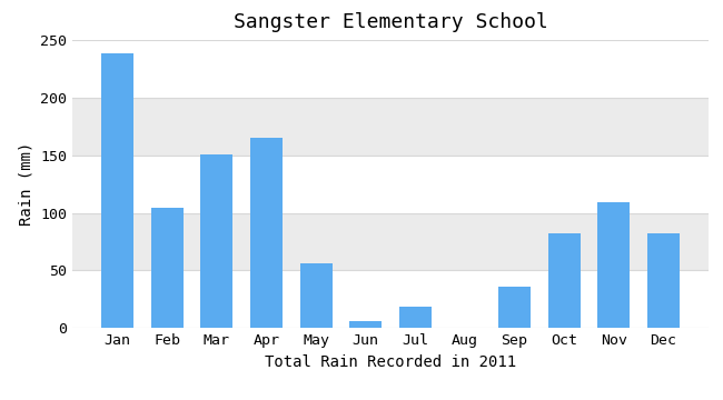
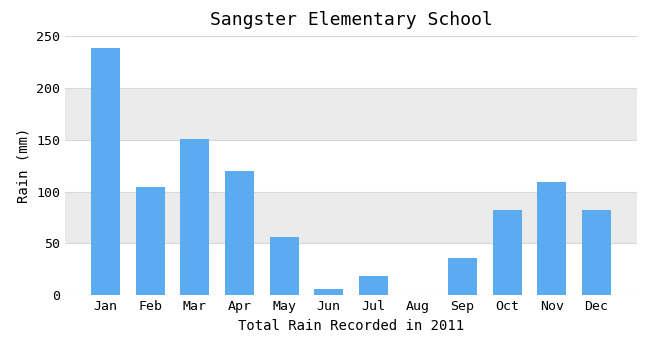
Apr: 165 -> 120
